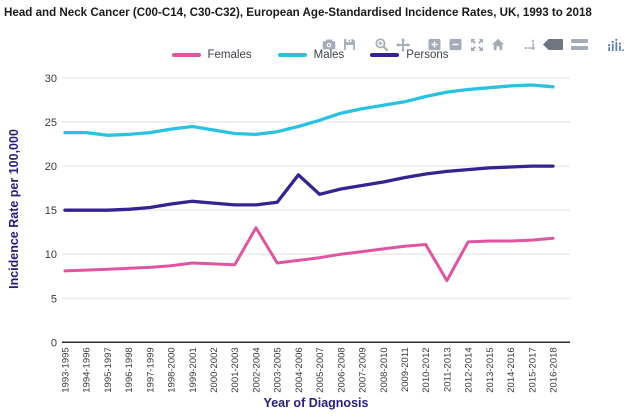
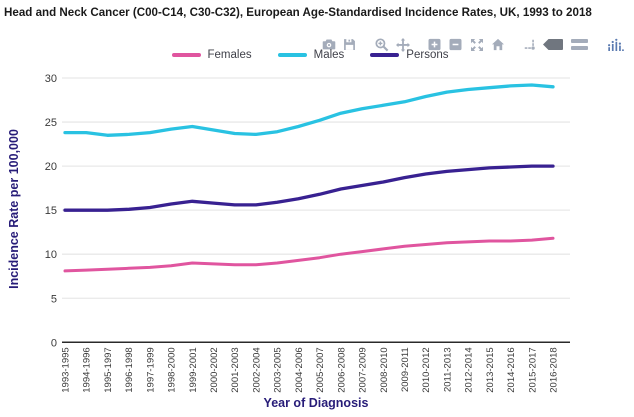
Females/2002-2004: 13 -> 9
Persons/2004-2006: 19 -> 16
Females/2011-2013: 7 -> 11
